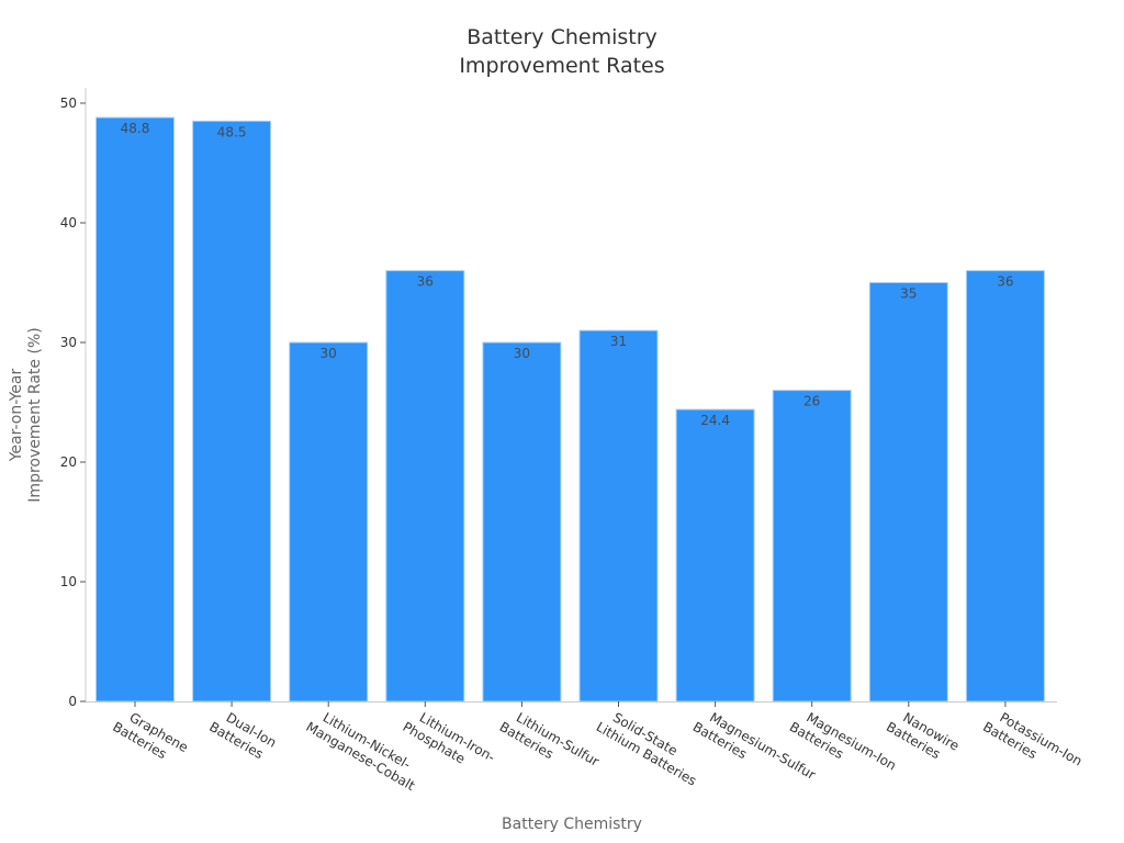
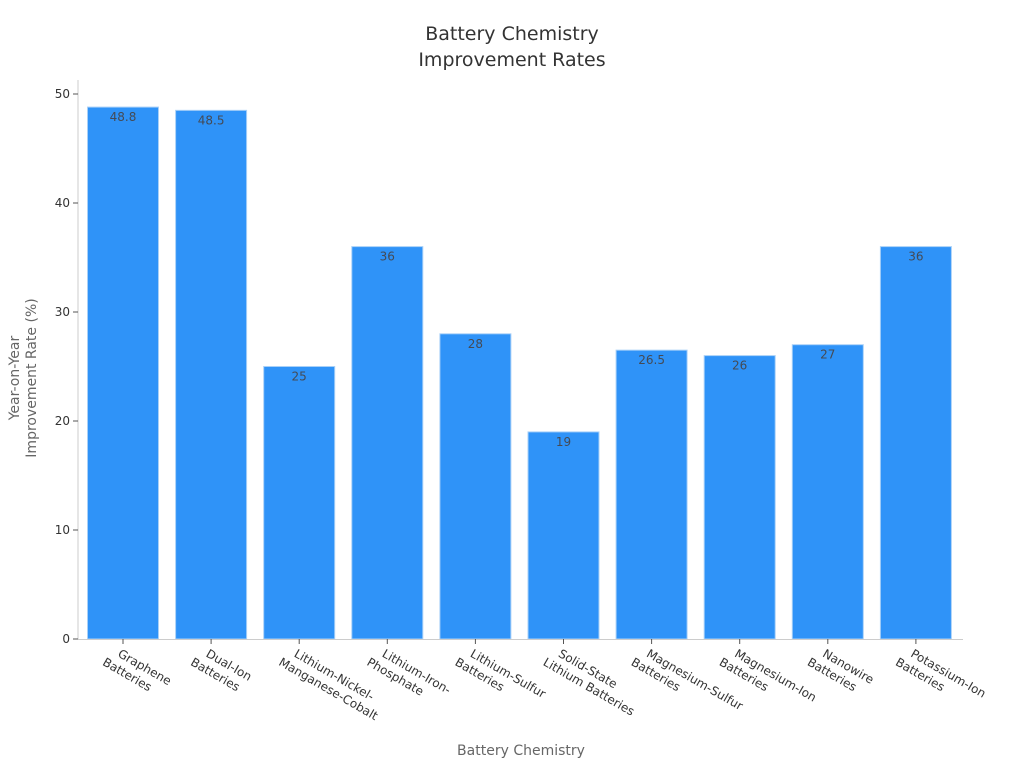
Lithium-Nickel-Manganese-Cobalt: 30 -> 25
Lithium-Sulfur Batteries: 30 -> 28
Solid-State Lithium Batteries: 31 -> 19
Magnesium-Sulfur Batteries: 24.4 -> 26.5
Nanowire Batteries: 35 -> 27
